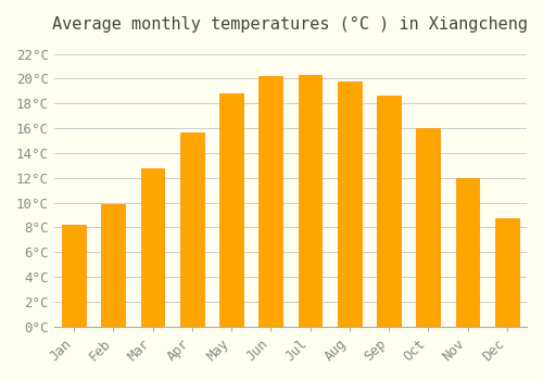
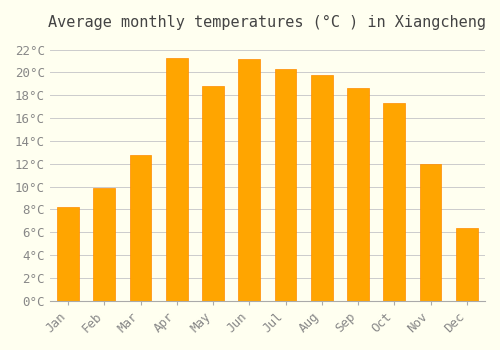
Apr: 15.7°C -> 21.3°C
Jun: 20.2°C -> 21.2°C
Oct: 16.0°C -> 17.3°C
Dec: 8.7°C -> 6.4°C
